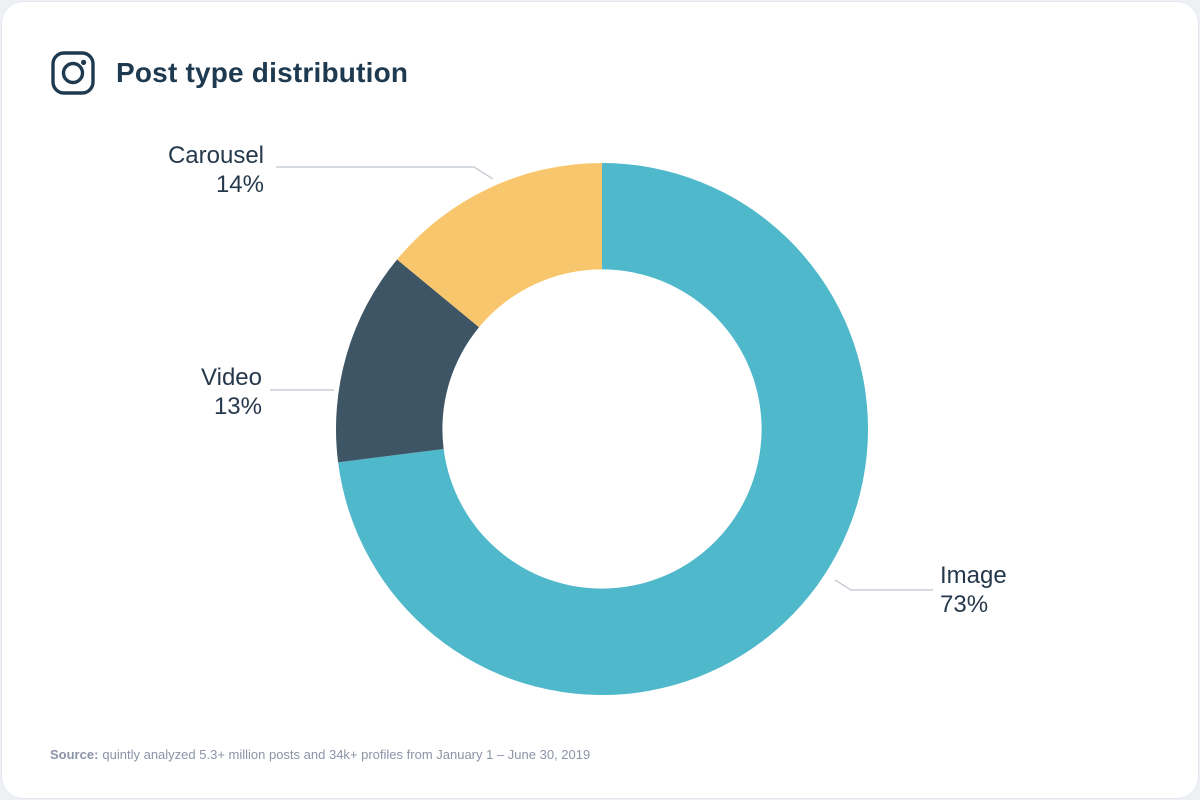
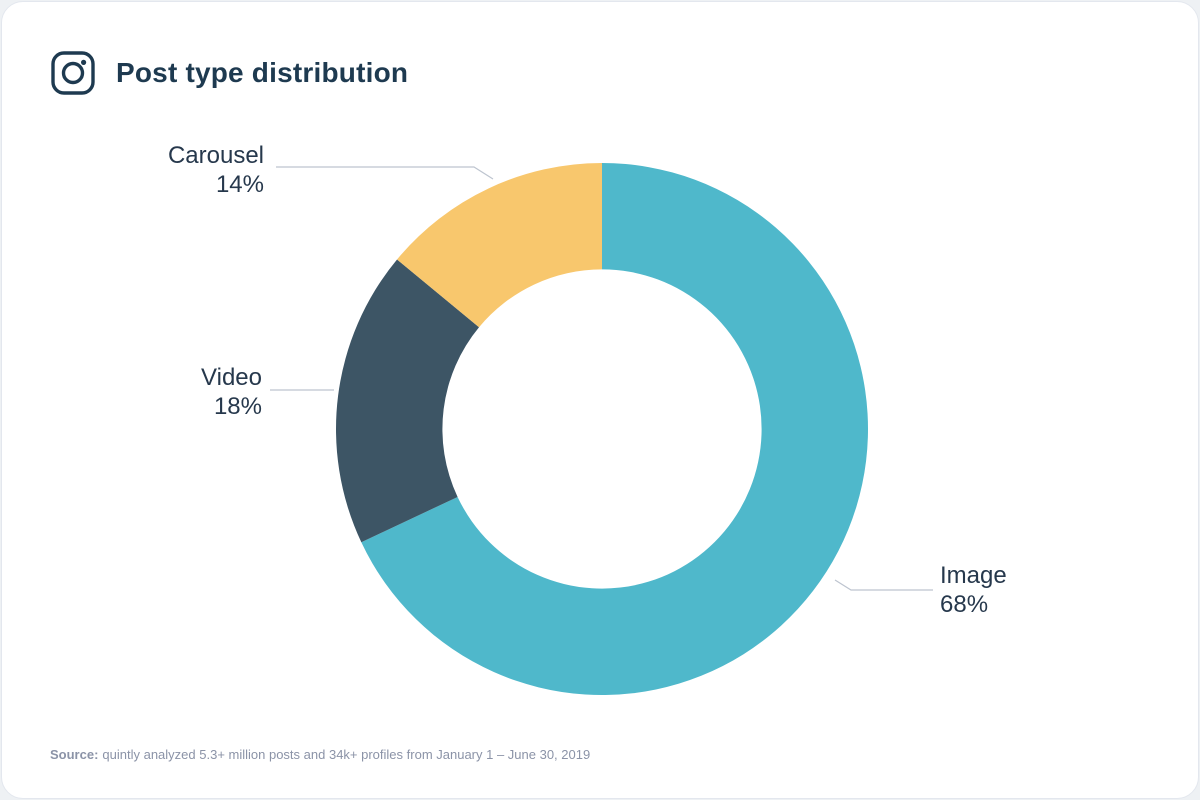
Image: 73% -> 68%
Video: 13% -> 18%
